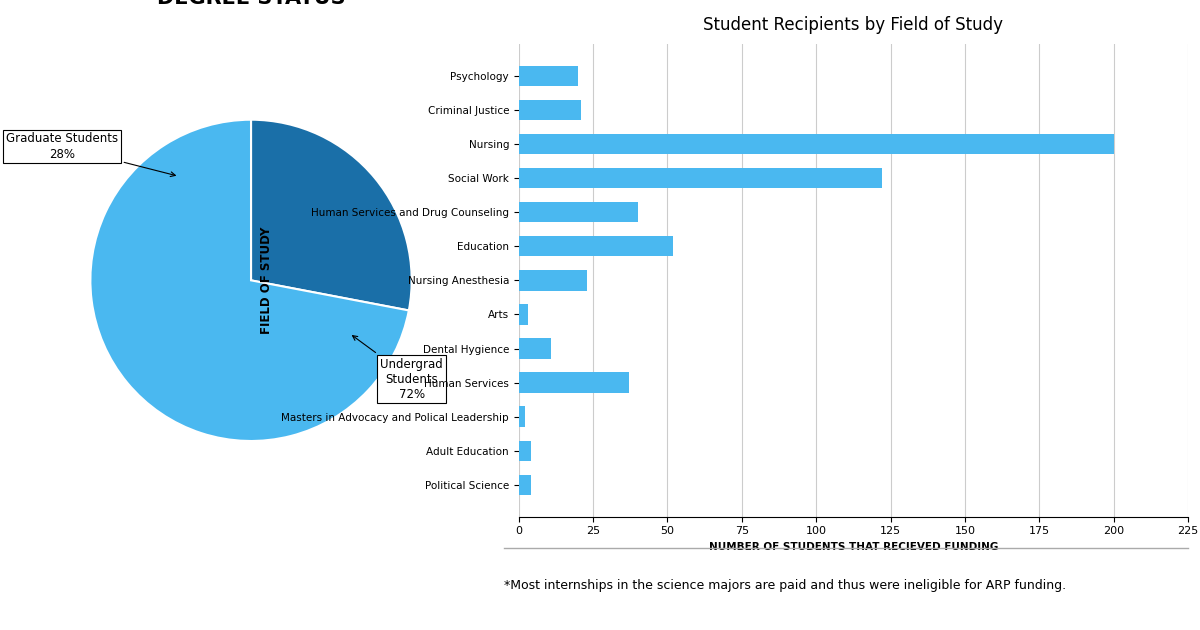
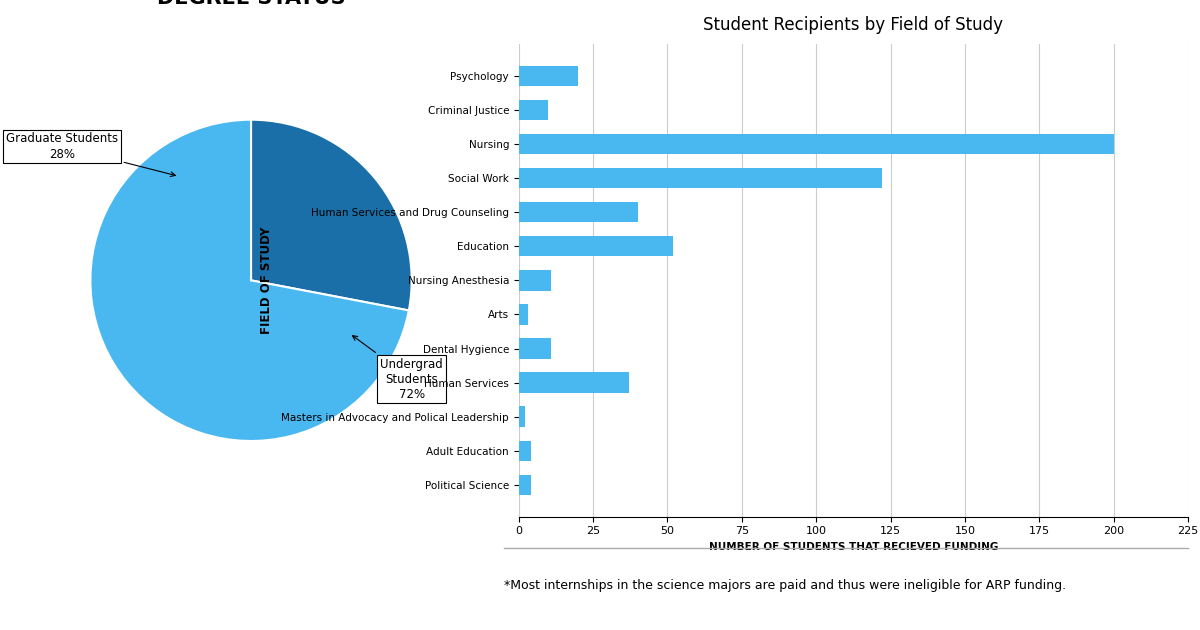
Criminal Justice: 21 -> 10
Nursing Anesthesia: 23 -> 11
